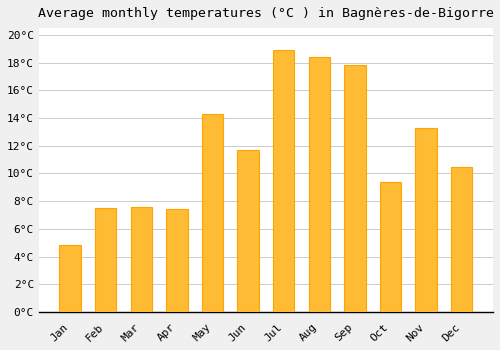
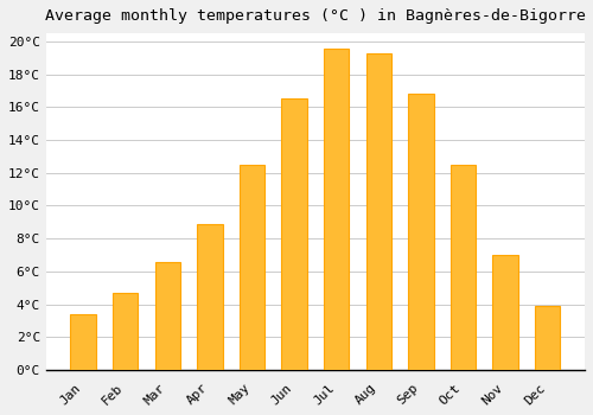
Jan: 4.8°C -> 3.4°C
Feb: 7.5°C -> 4.7°C
Mar: 7.6°C -> 6.6°C
Apr: 7.4°C -> 8.9°C
May: 14.3°C -> 12.5°C
Jun: 11.7°C -> 16.5°C
Jul: 18.9°C -> 19.6°C
Aug: 18.4°C -> 19.3°C
Sep: 17.8°C -> 16.8°C
Oct: 9.4°C -> 12.5°C
Nov: 13.3°C -> 7.0°C
Dec: 10.5°C -> 3.9°C
